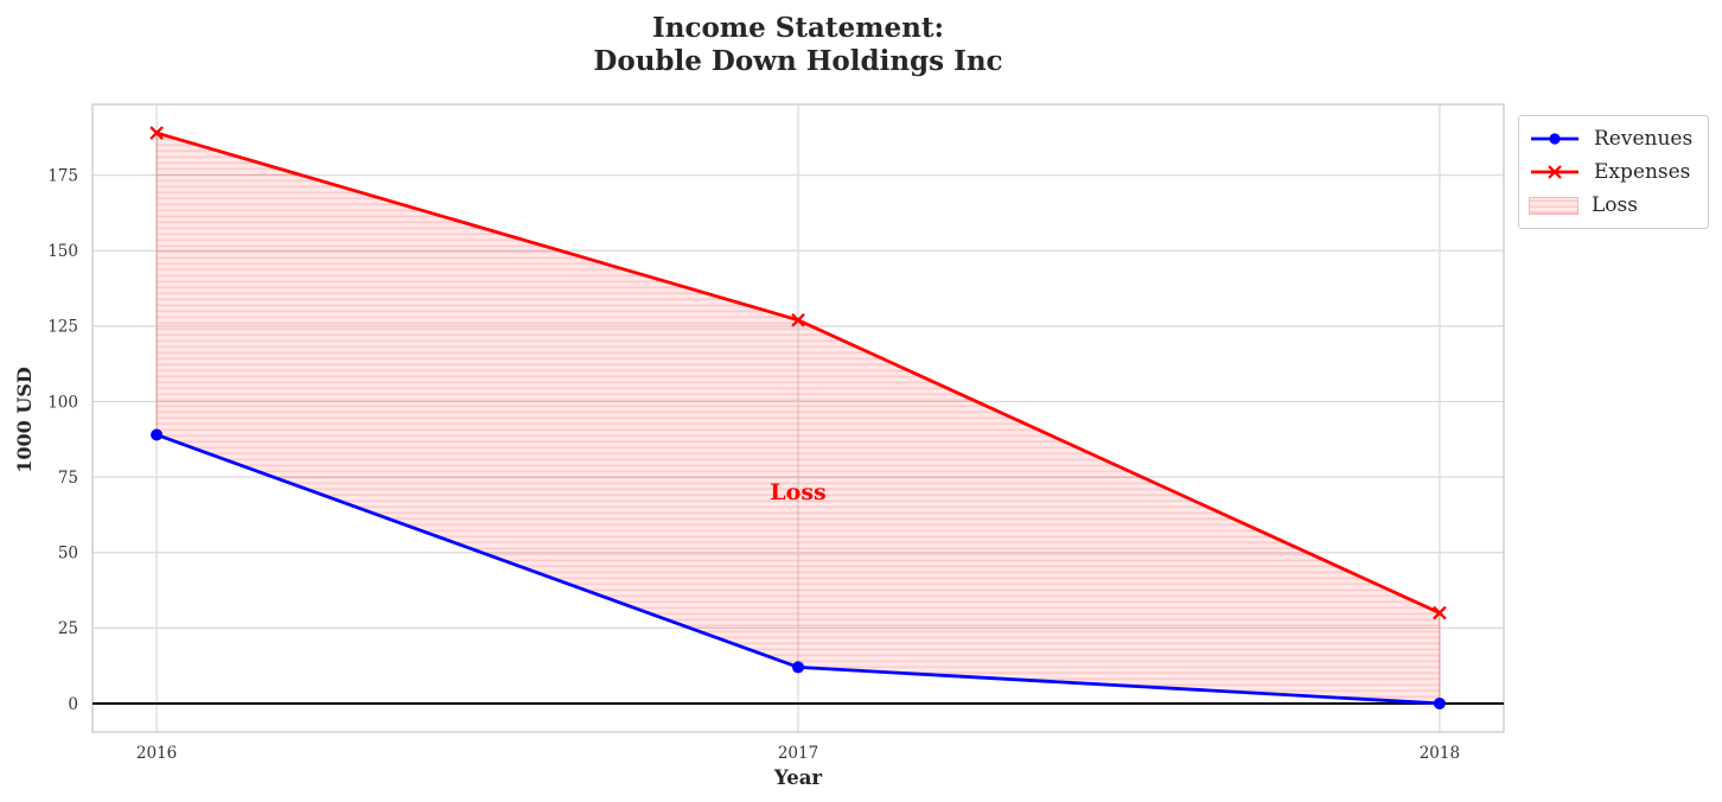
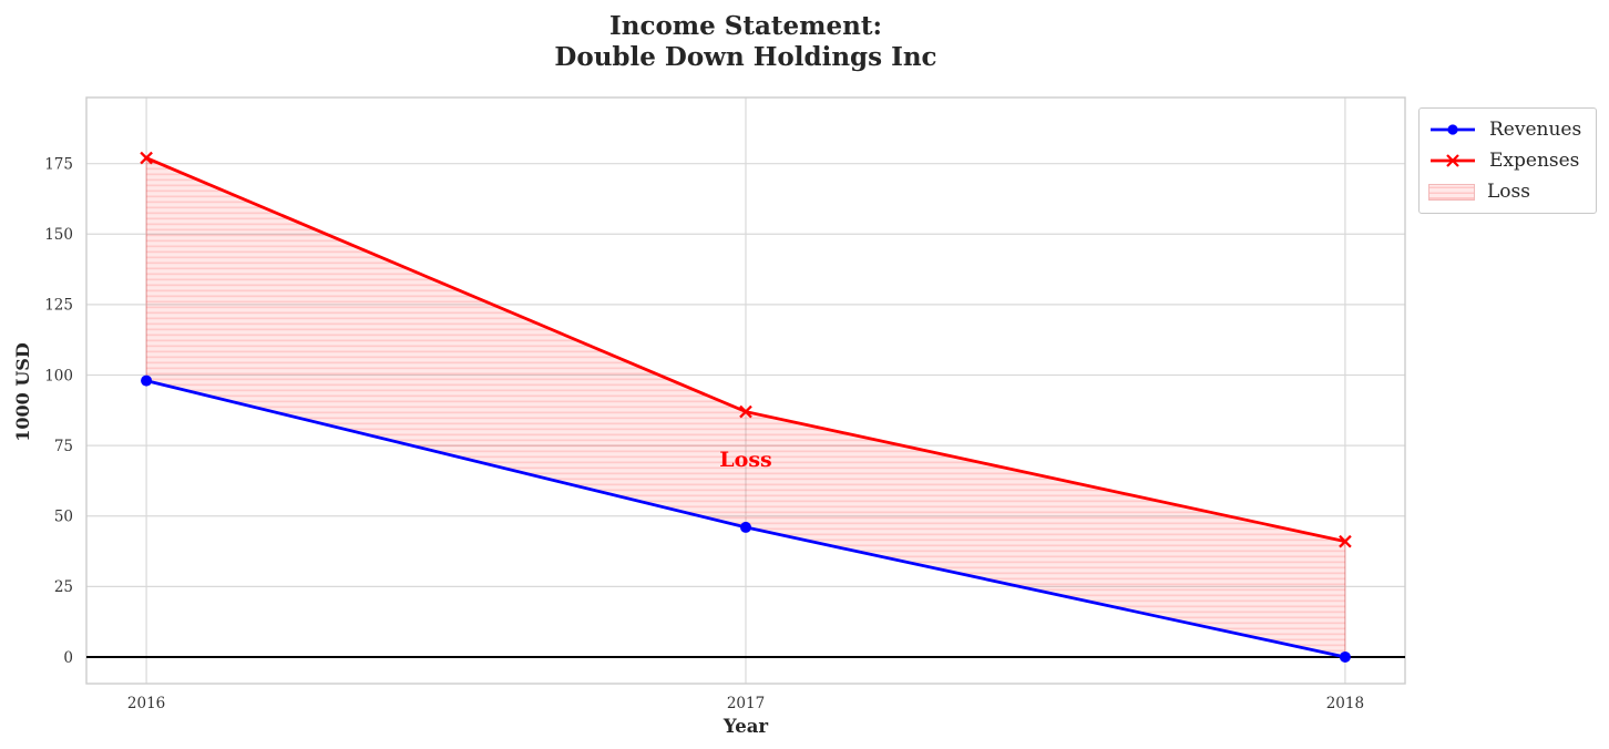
Revenues/2016: 89 -> 98
Expenses/2016: 189 -> 177
Revenues/2017: 12 -> 46
Expenses/2017: 127 -> 87
Expenses/2018: 30 -> 41
